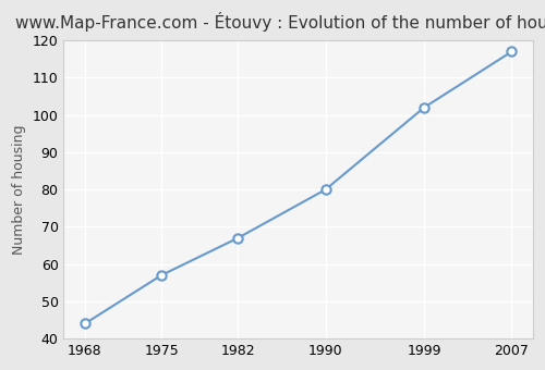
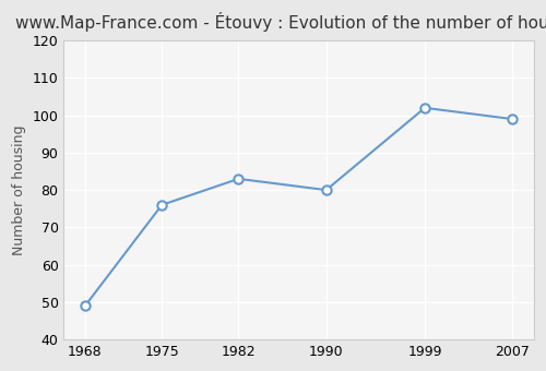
1968: 44 -> 49
1975: 57 -> 76
1982: 67 -> 83
2007: 117 -> 99
